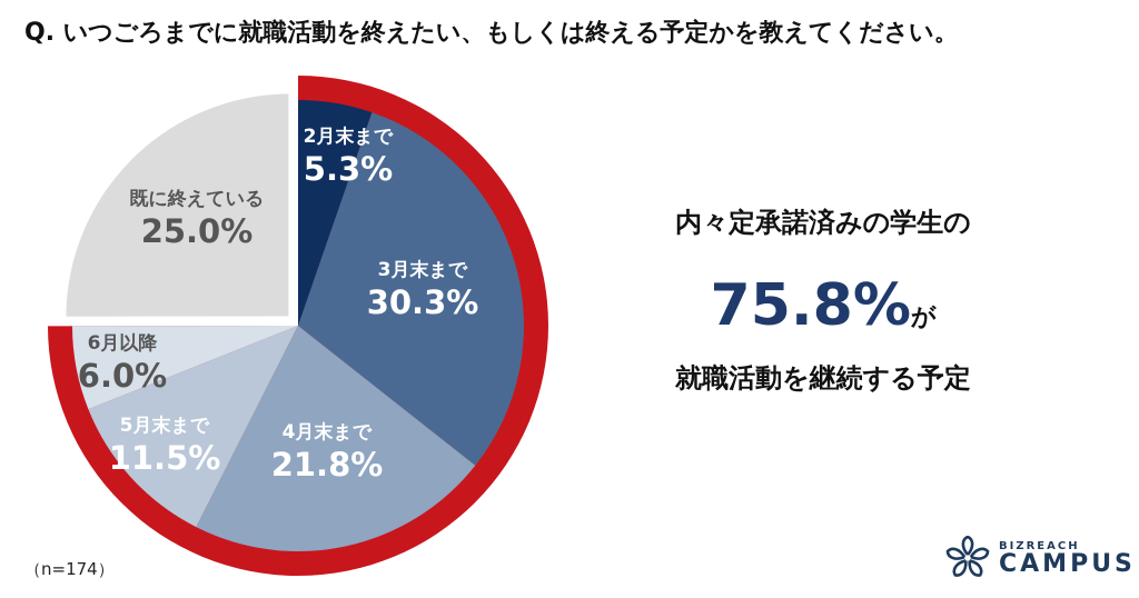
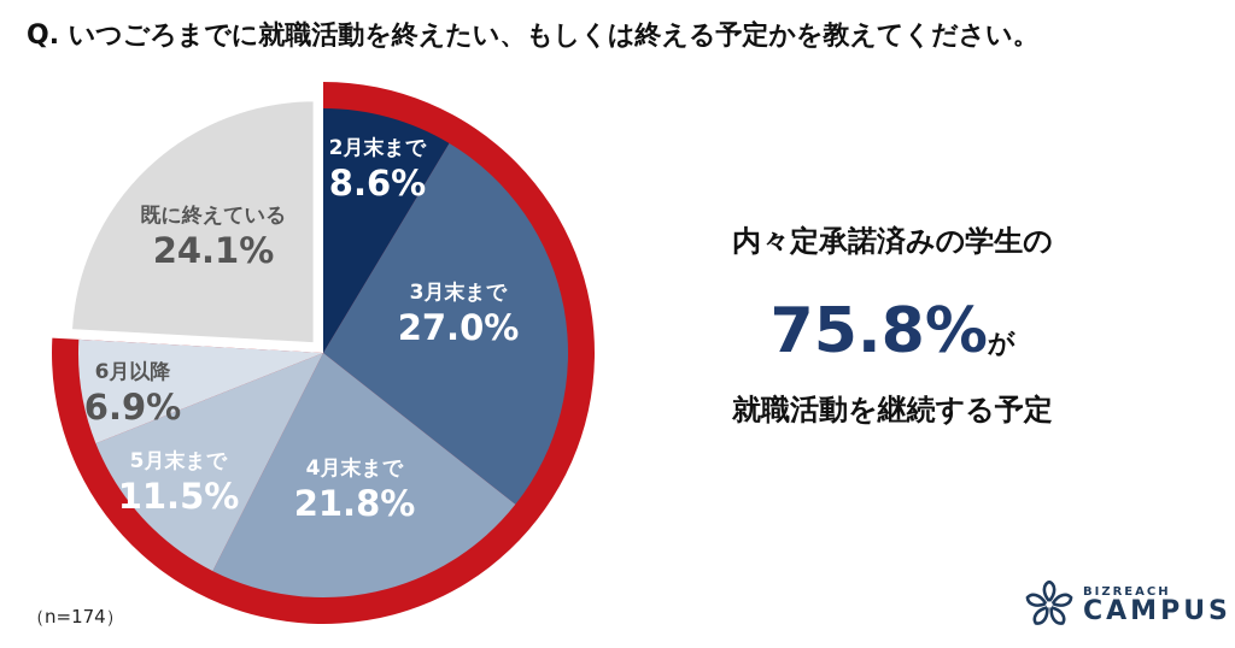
2月末まで: 5.3% -> 8.6%
3月末まで: 30.3% -> 27.0%
6月以降: 6.0% -> 6.9%
既に終えている: 25.0% -> 24.1%
